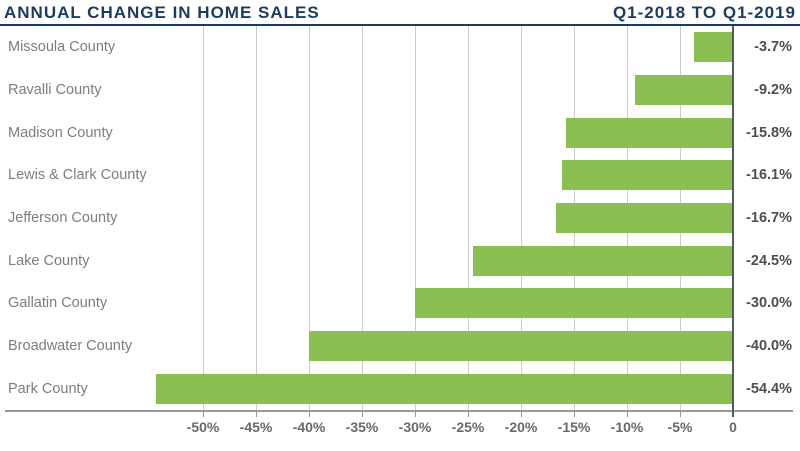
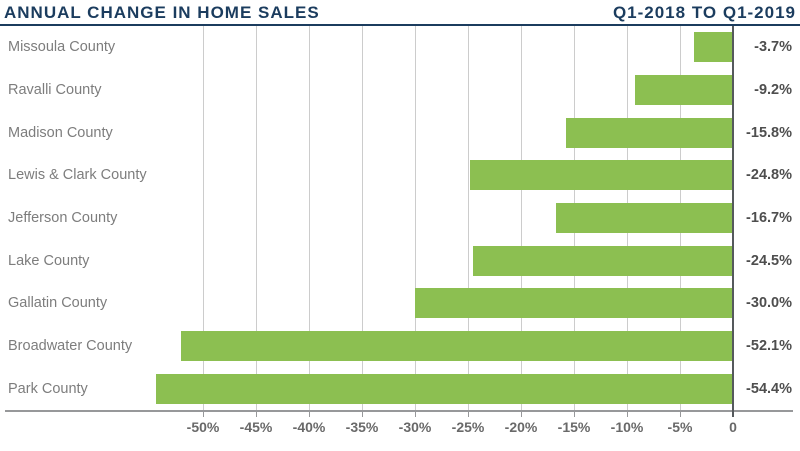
Lewis & Clark County: -16.1% -> -24.8%
Broadwater County: -40.0% -> -52.1%
